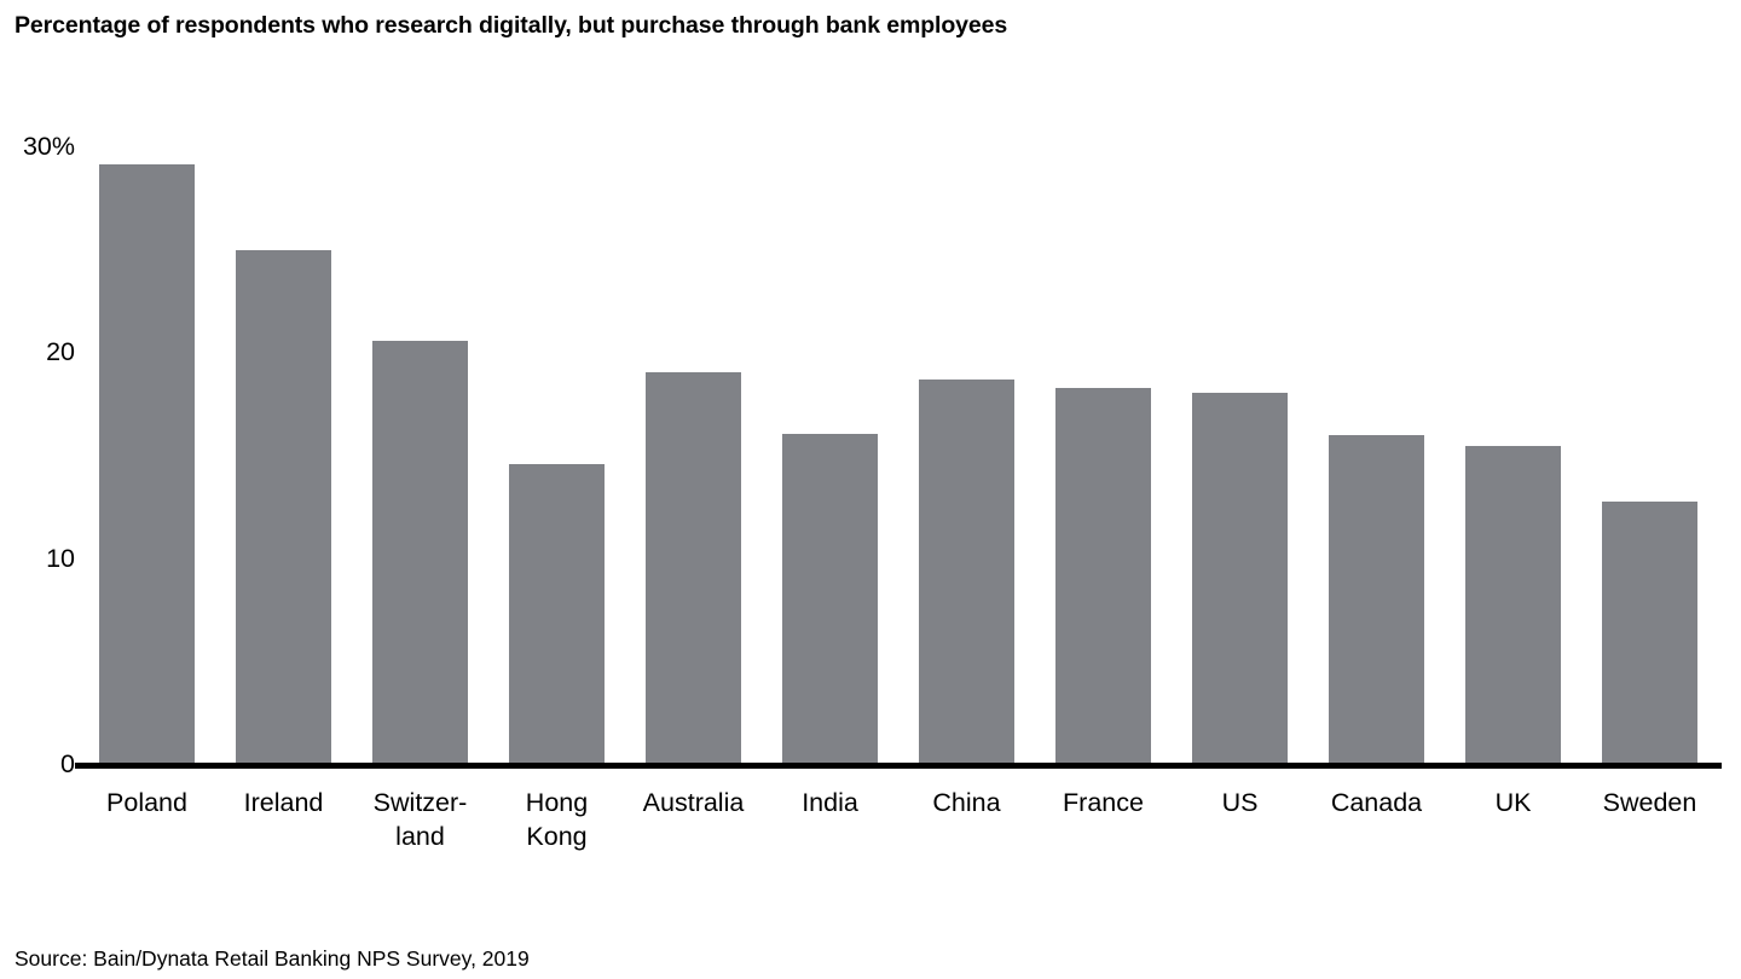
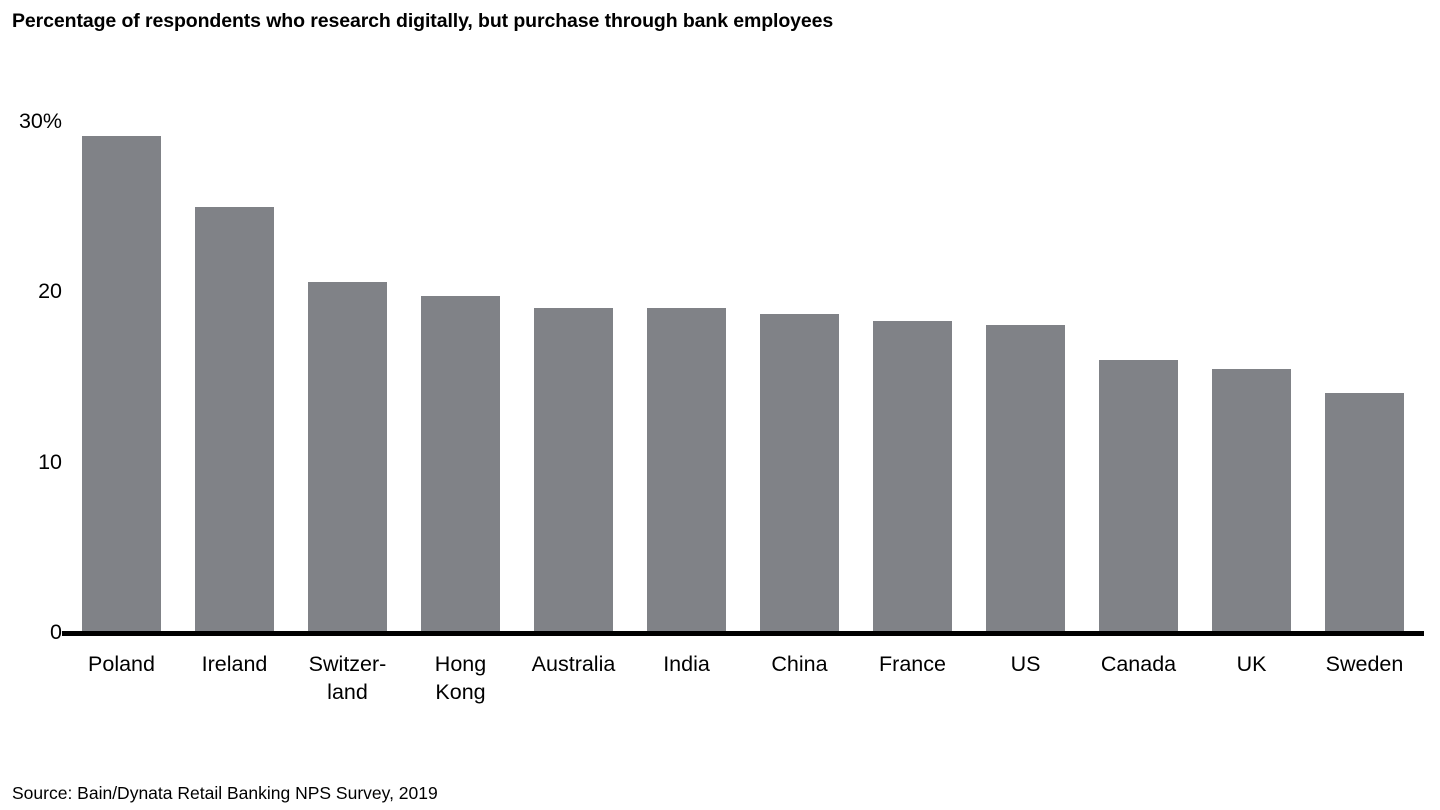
Hong Kong: 14.6% -> 19.8%
India: 16.1% -> 19.1%
Sweden: 12.8% -> 14.1%
